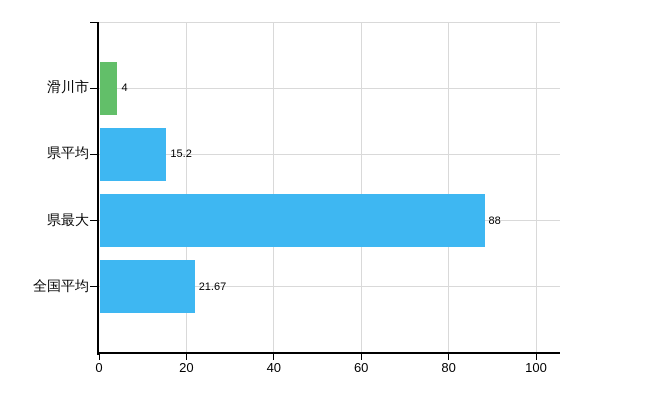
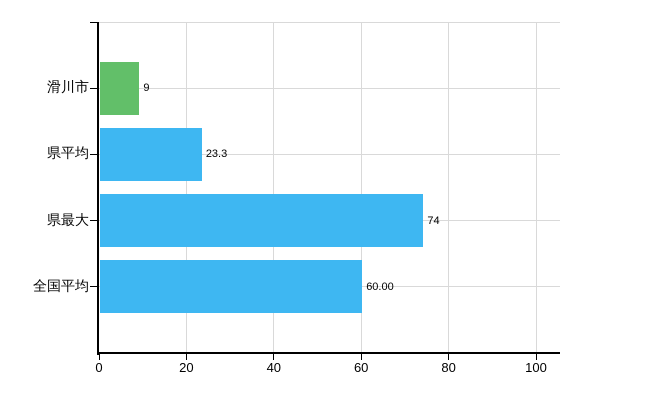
滑川市: 4 -> 9
県平均: 15.2 -> 23.3
県最大: 88 -> 74
全国平均: 21.67 -> 60.00
